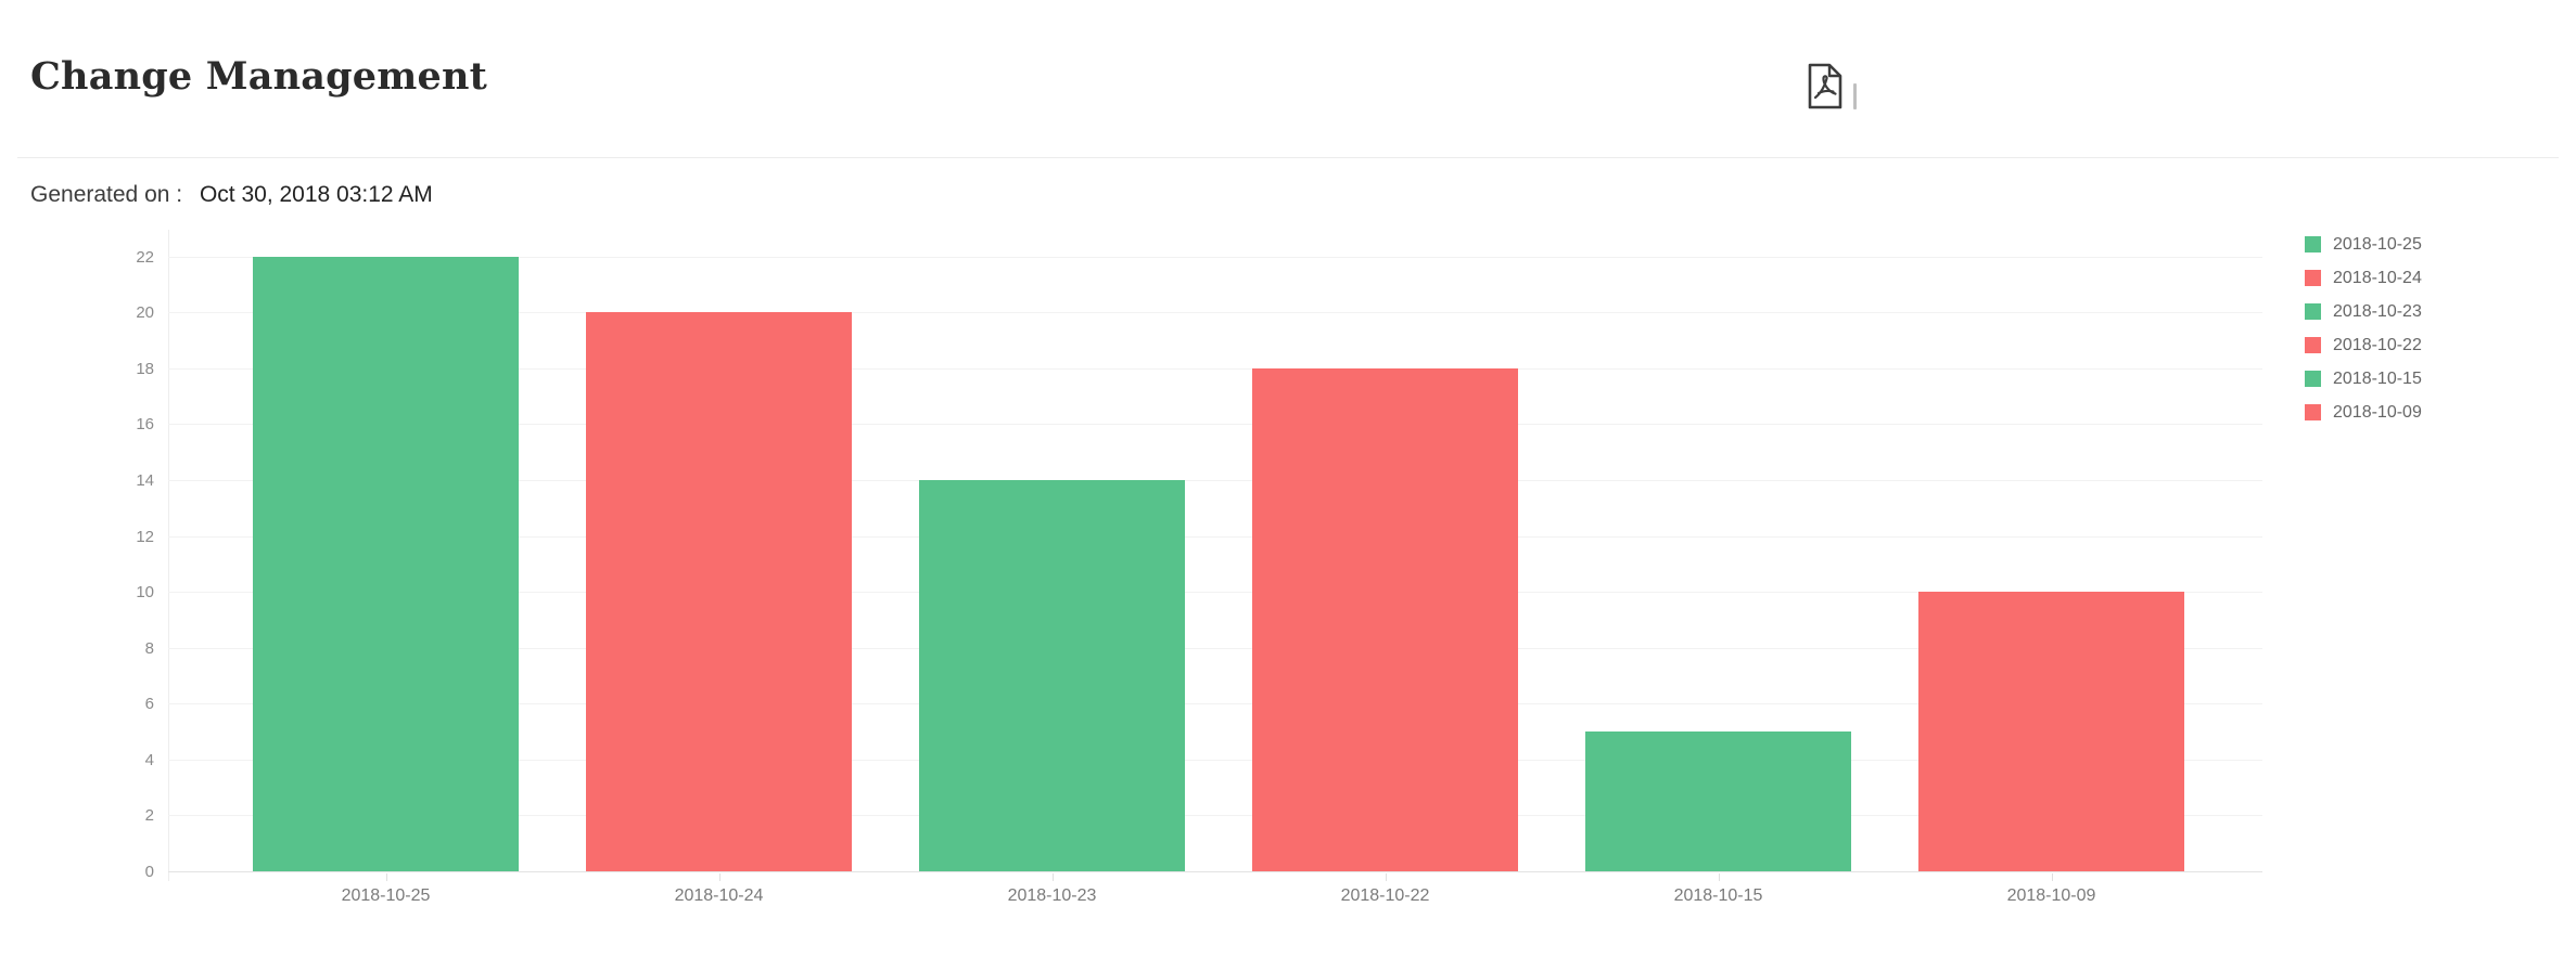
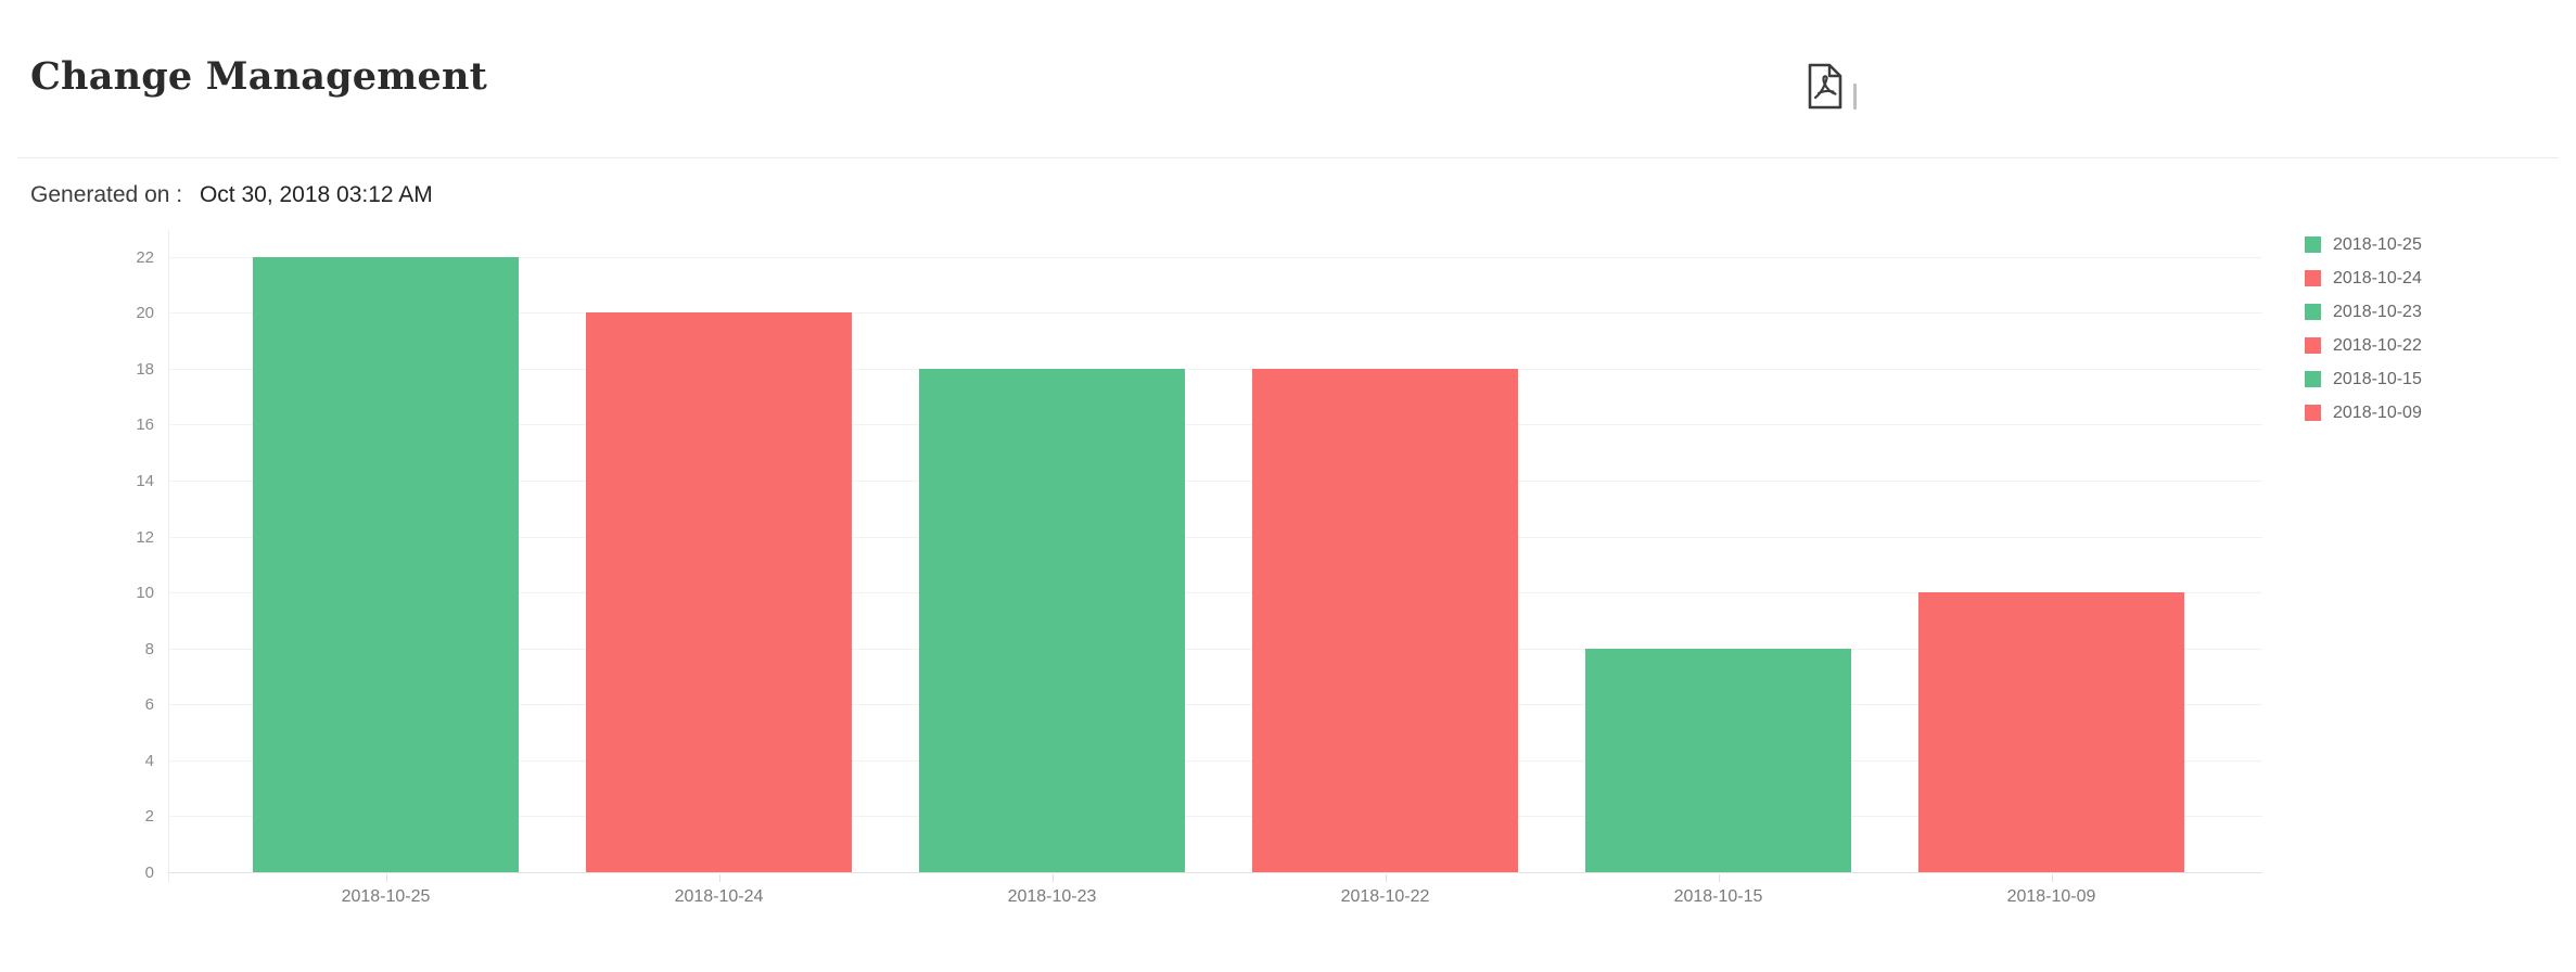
2018-10-23: 14 -> 18
2018-10-15: 5 -> 8
